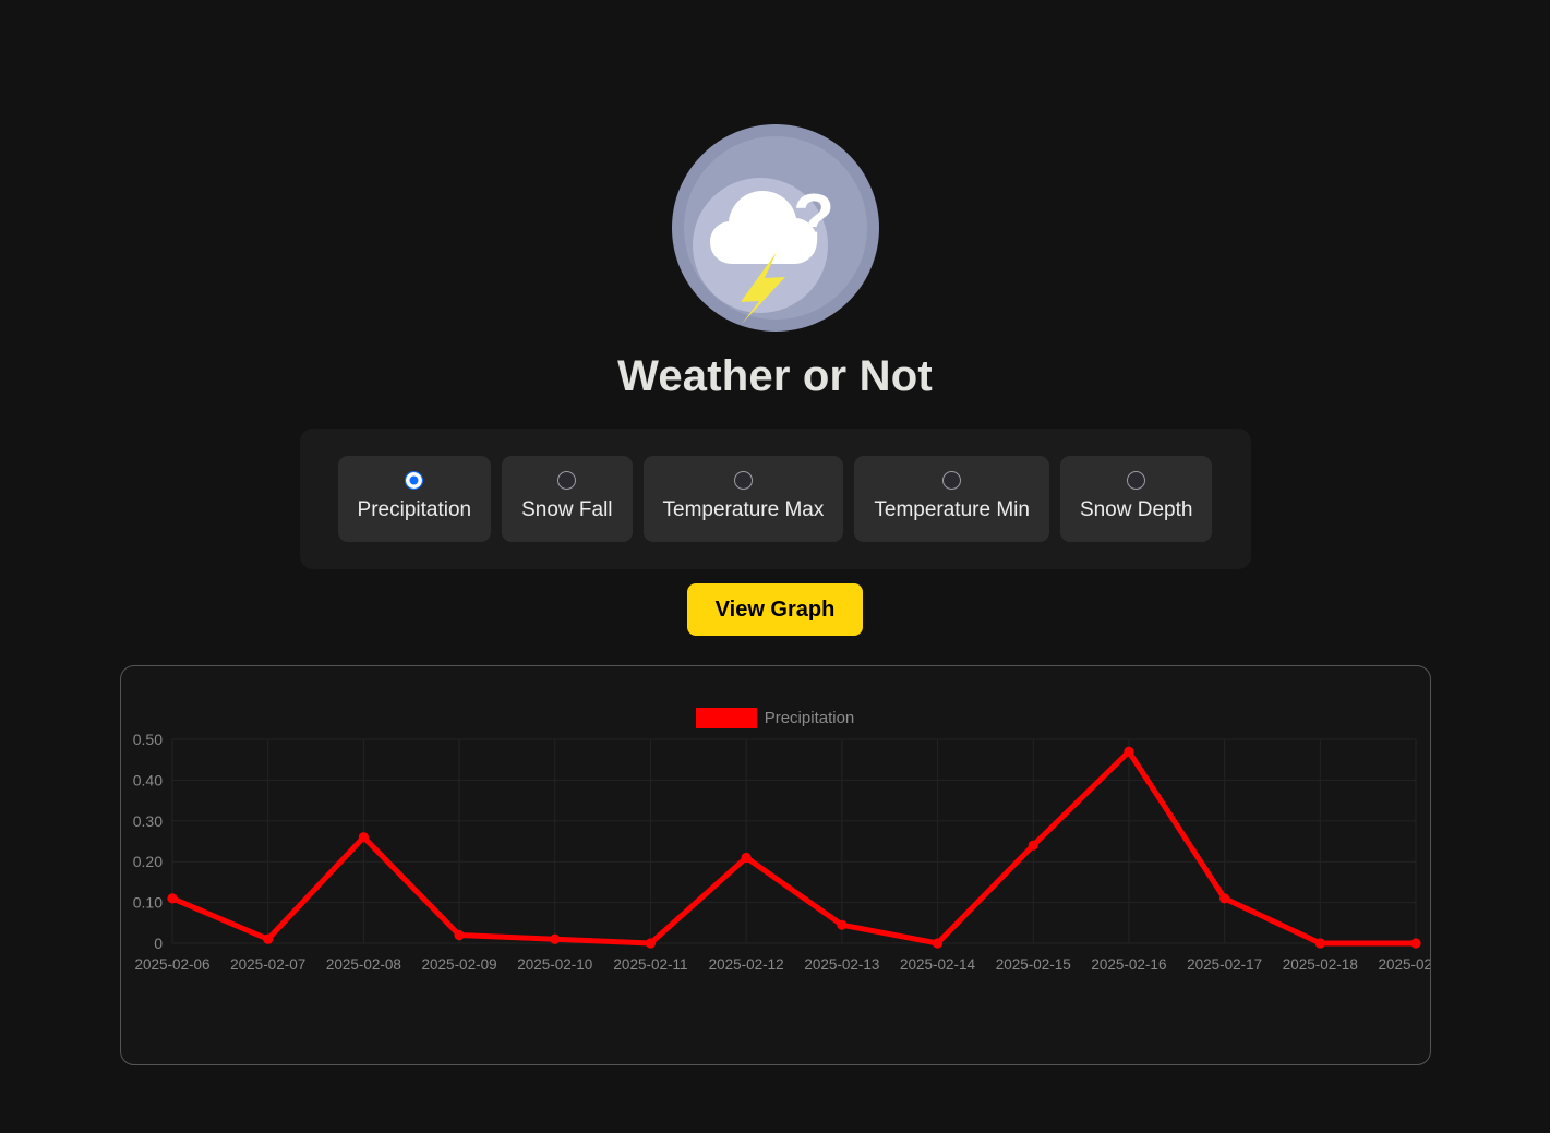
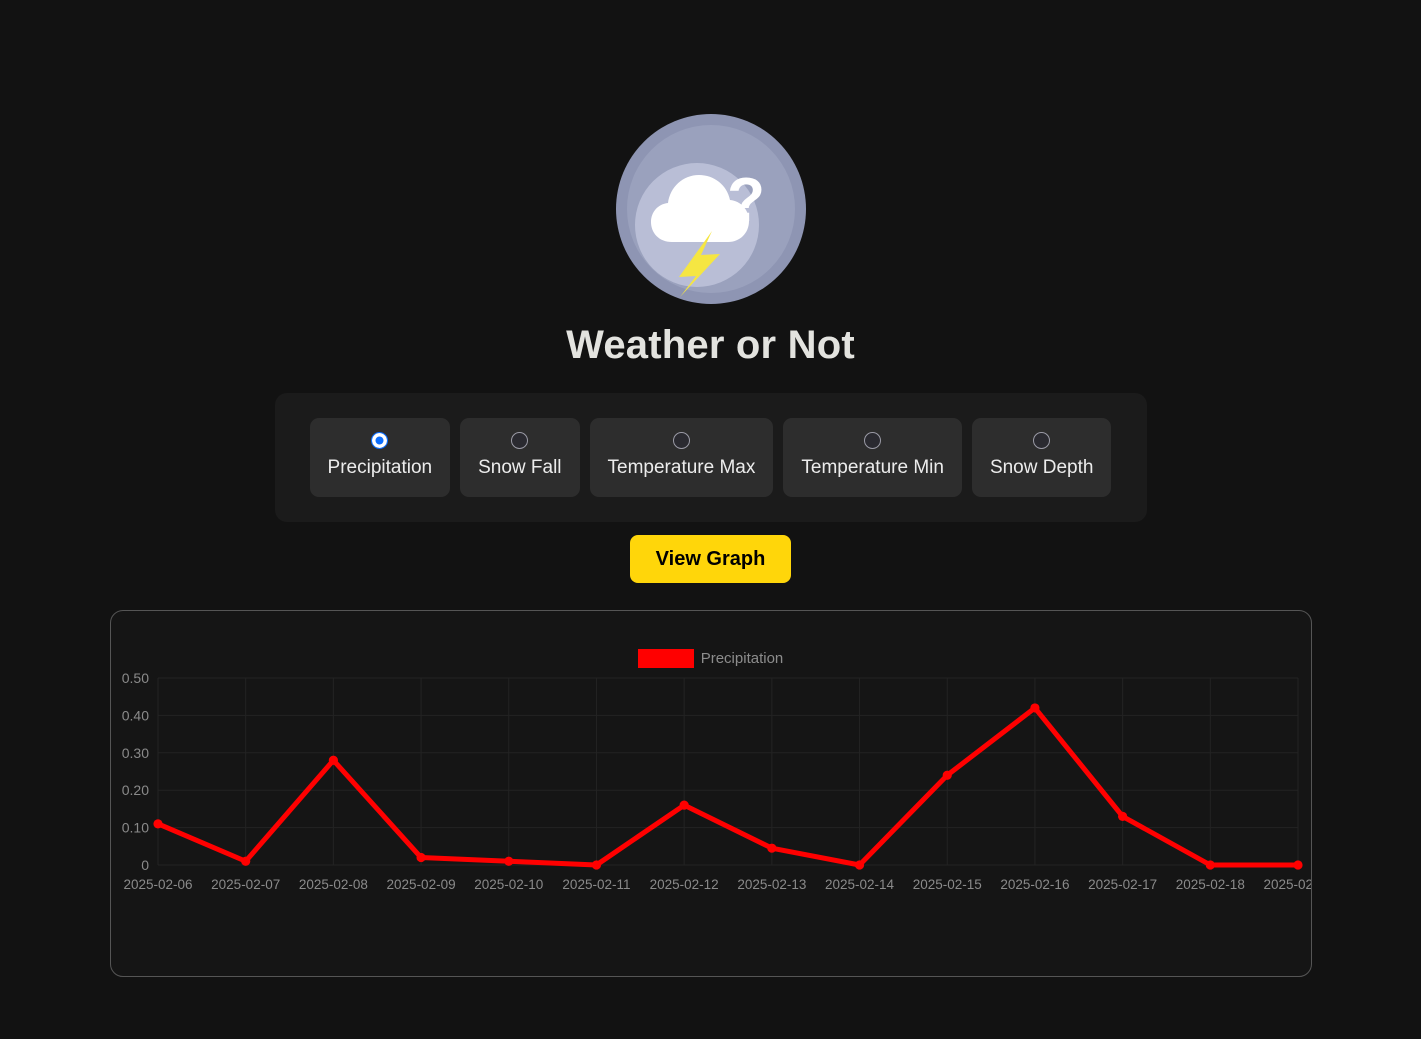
2025-02-08: 0.26 -> 0.28
2025-02-12: 0.21 -> 0.16
2025-02-16: 0.47 -> 0.42
2025-02-17: 0.11 -> 0.13
